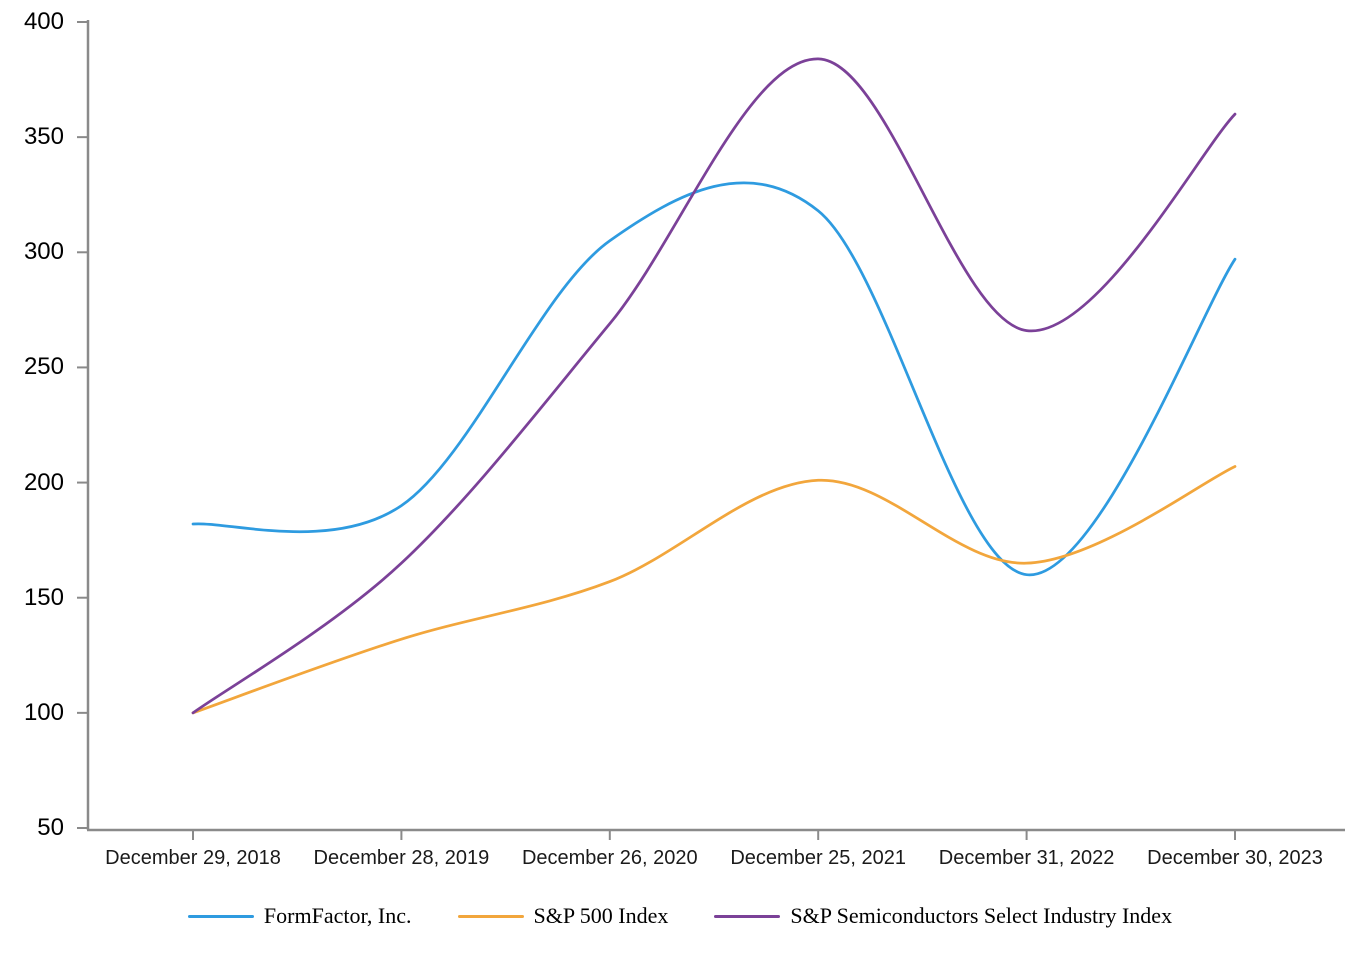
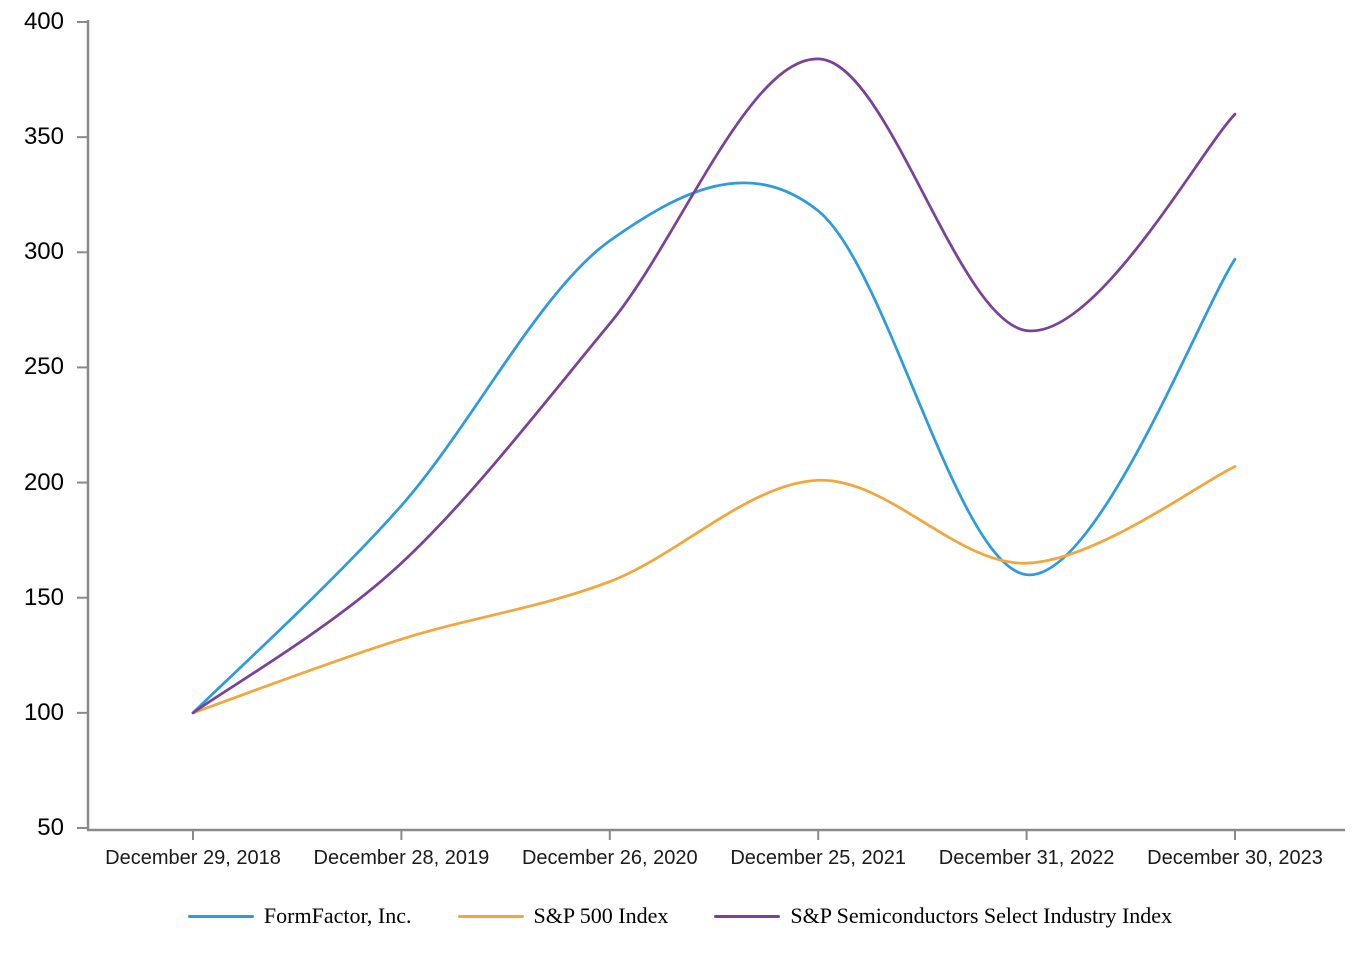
FormFactor, Inc./December 29, 2018: 182 -> 100
